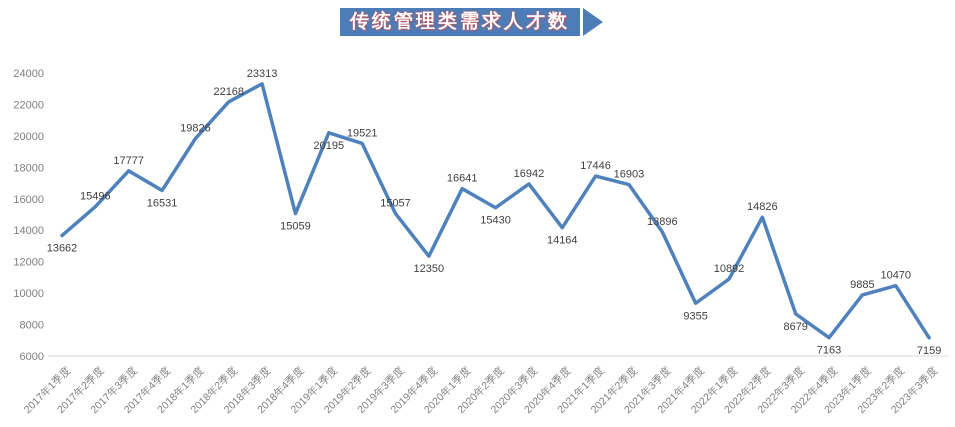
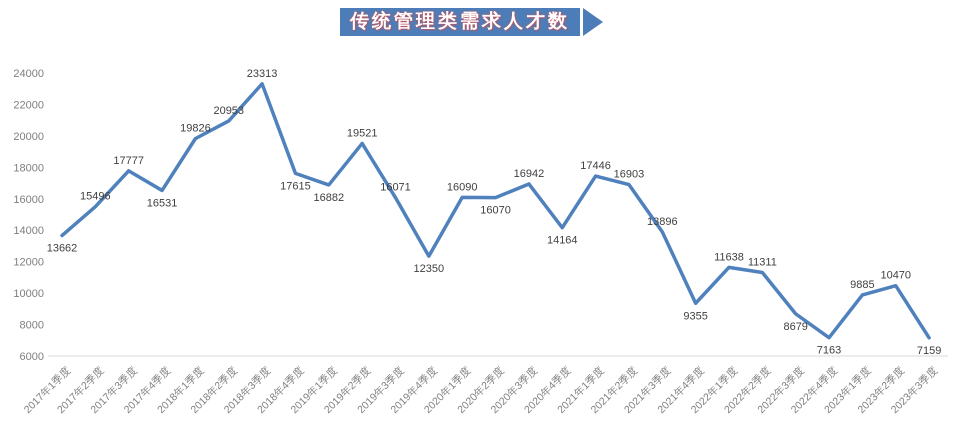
2018年2季度: 22168 -> 20953
2018年4季度: 15059 -> 17615
2019年1季度: 20195 -> 16882
2019年3季度: 15057 -> 16071
2020年1季度: 16641 -> 16090
2020年2季度: 15430 -> 16070
2022年1季度: 10892 -> 11638
2022年2季度: 14826 -> 11311
